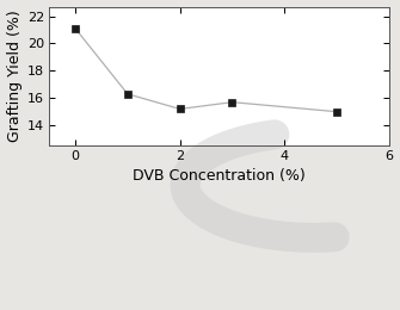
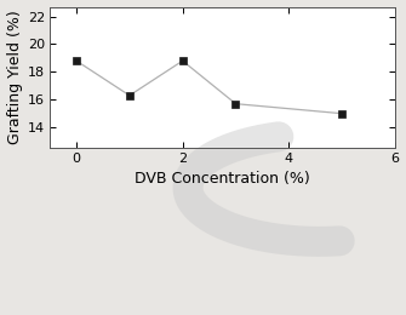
0: 21.1 -> 18.8
2: 15.2 -> 18.8
